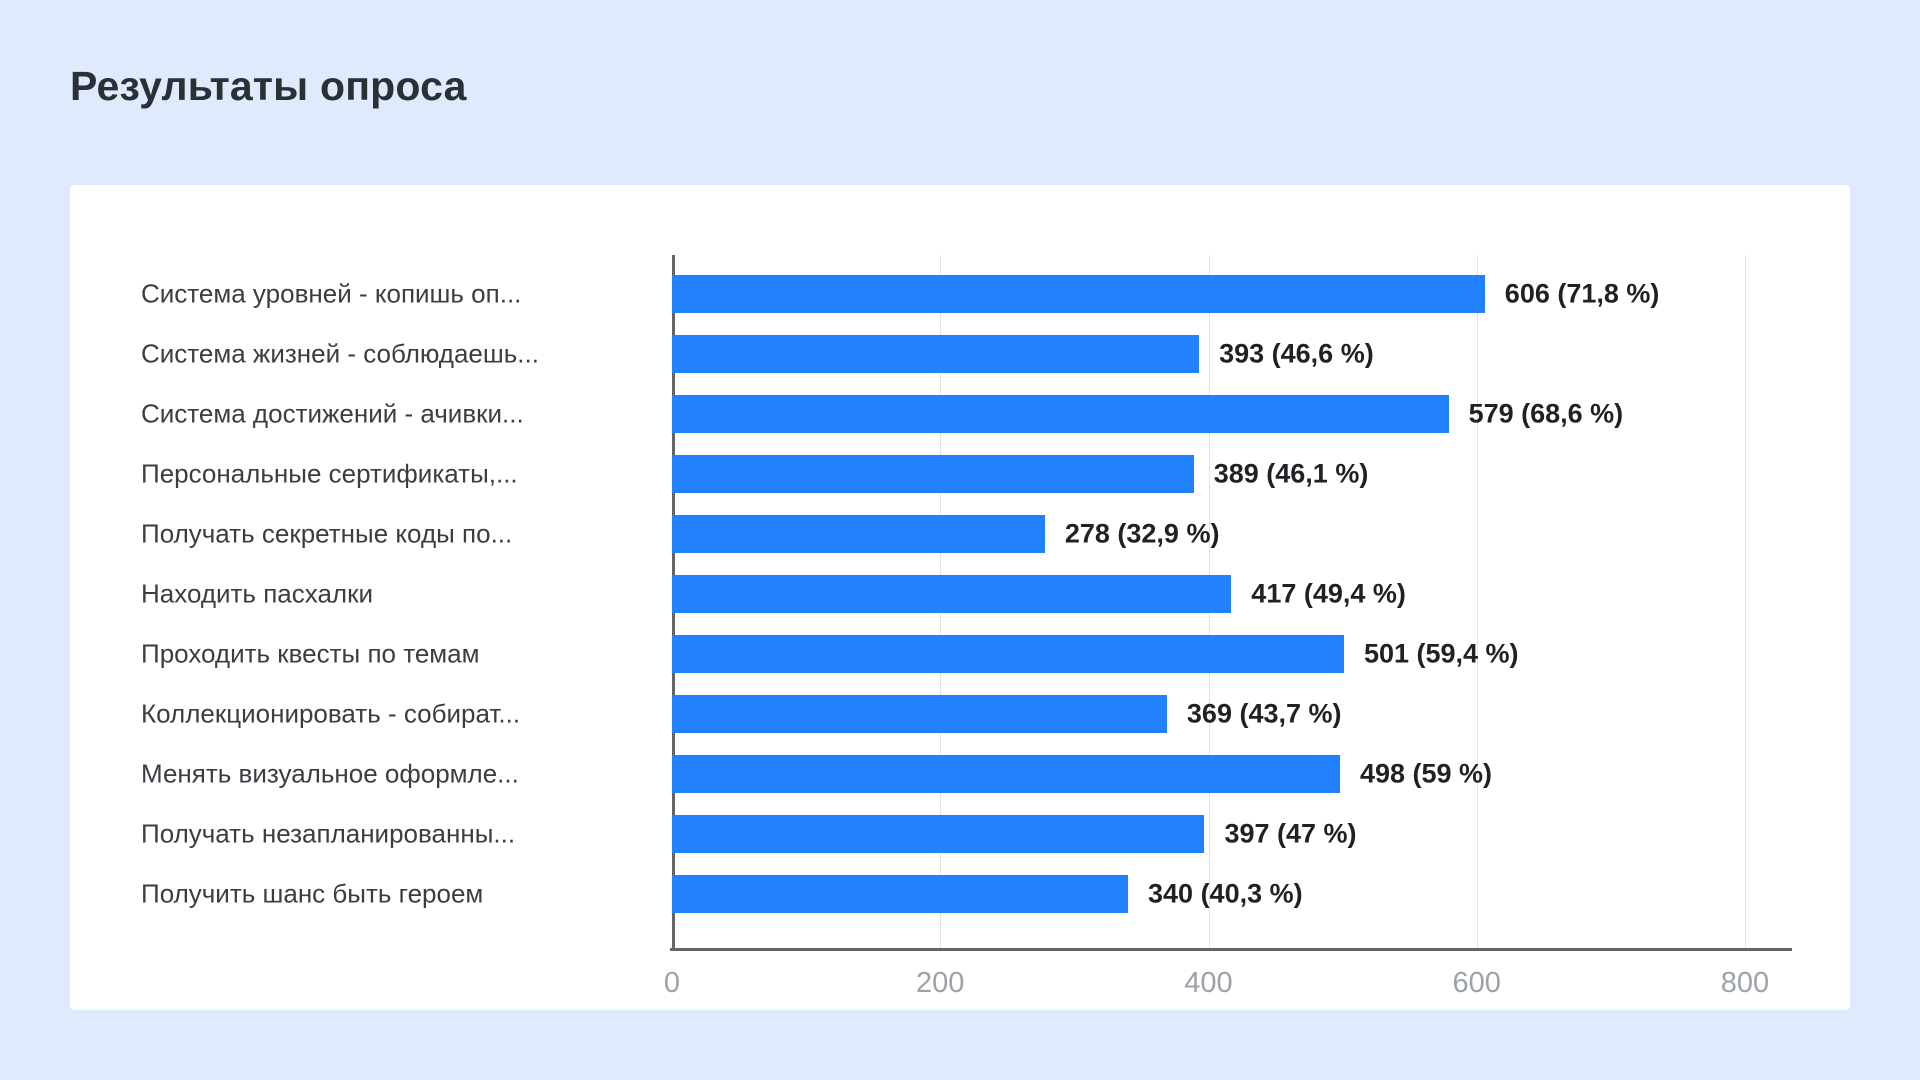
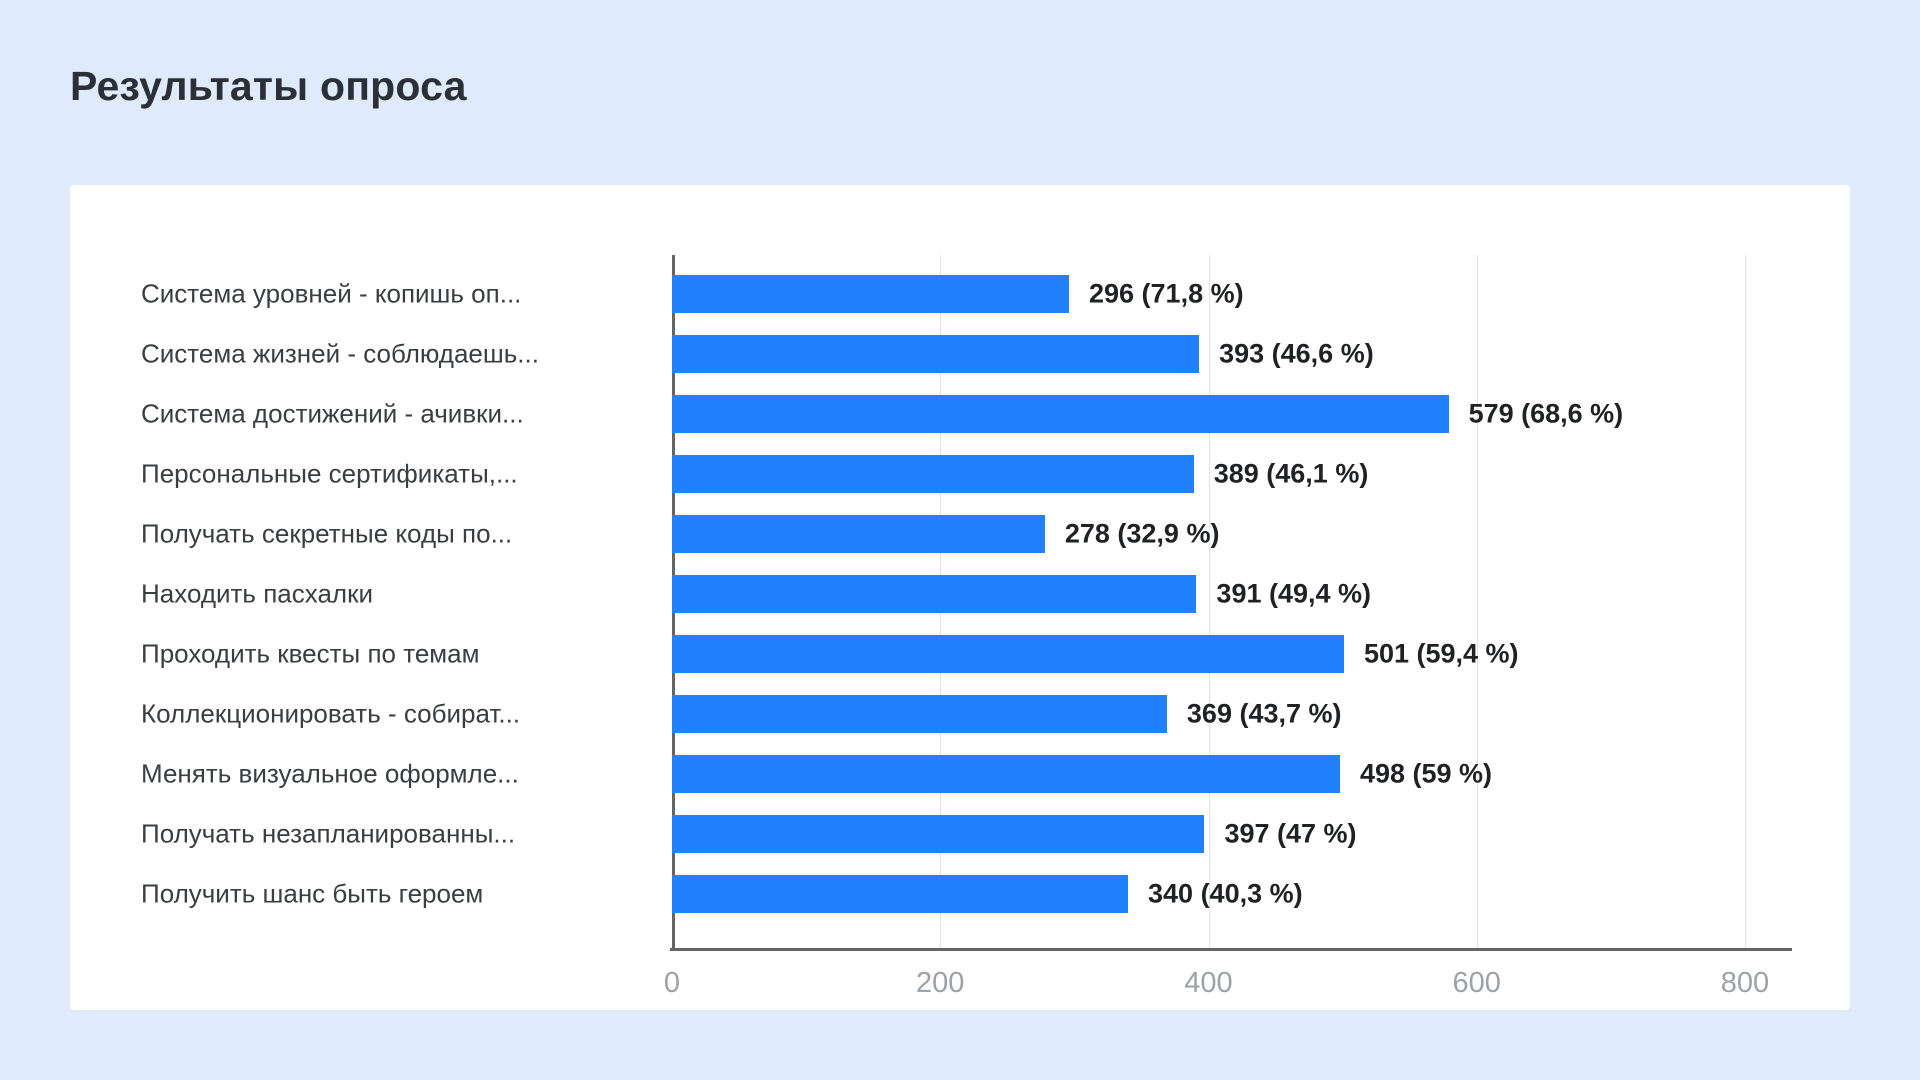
Система уровней - копишь оп...: 606 -> 296
Находить пасхалки: 417 -> 391
